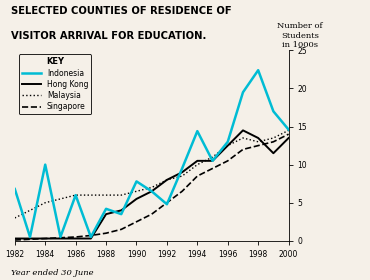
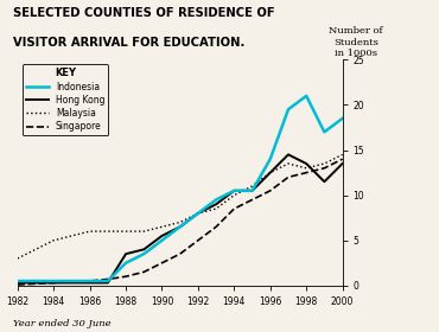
Indonesia/1982: 6.8 -> 0.5
Indonesia/1984: 10.0 -> 0.5
Indonesia/1986: 6.0 -> 0.5
Indonesia/1988: 4.2 -> 2.5
Indonesia/1990: 7.8 -> 5.0
Indonesia/1992: 4.8 -> 8.0
Indonesia/1994: 14.4 -> 10.5
Indonesia/1996: 13.0 -> 14.0
Indonesia/1998: 22.4 -> 21.0
Indonesia/2000: 14.6 -> 18.5
